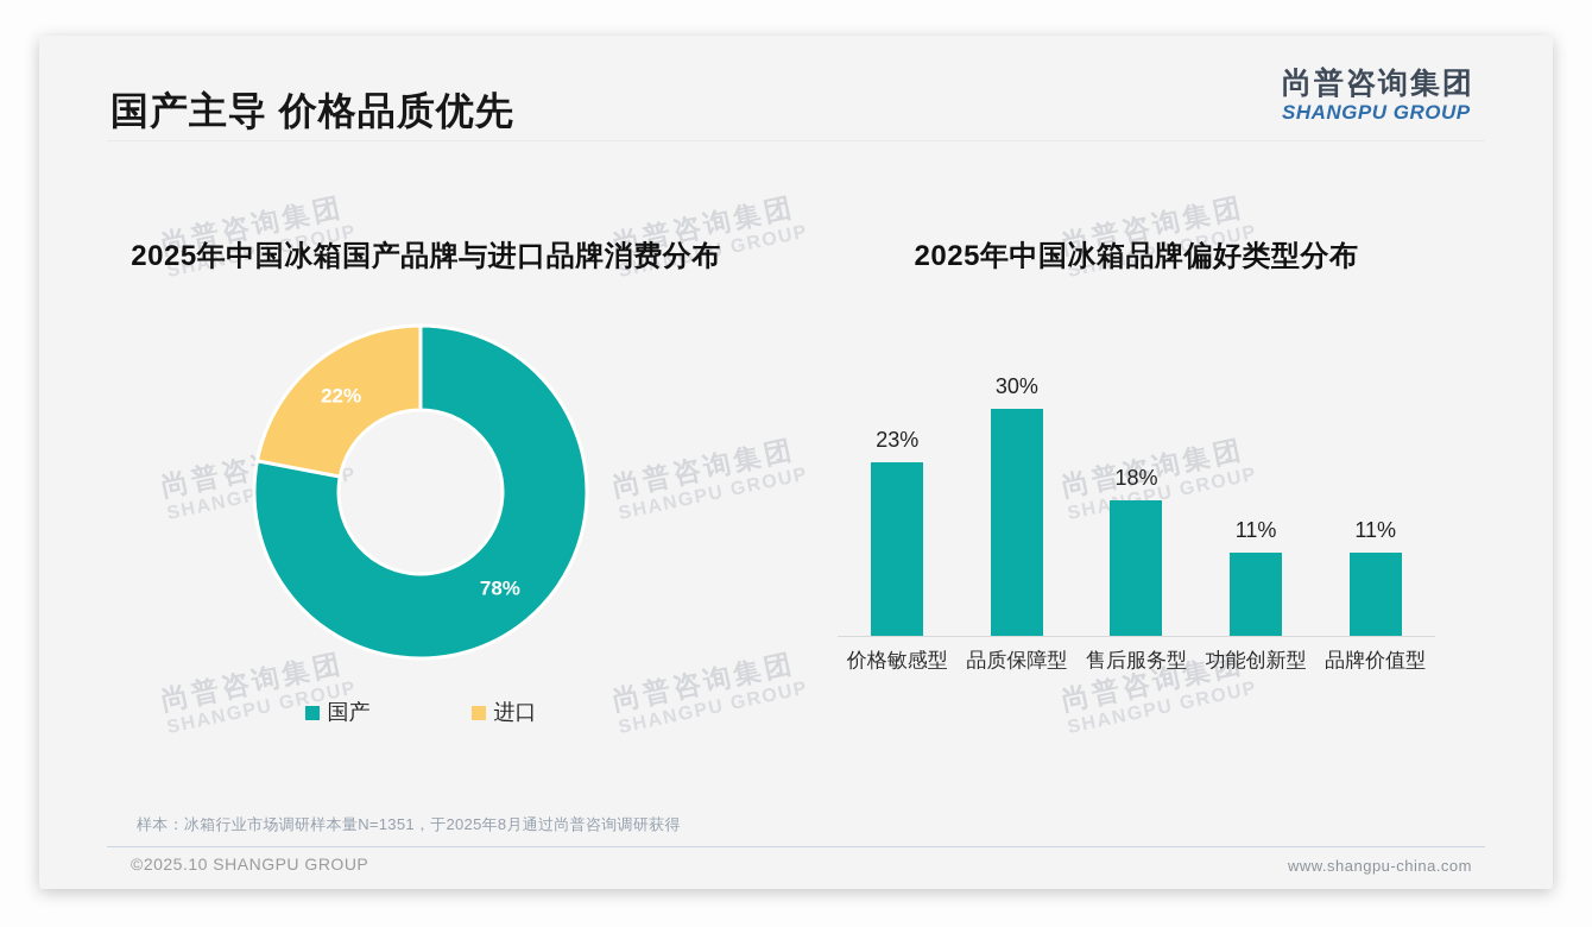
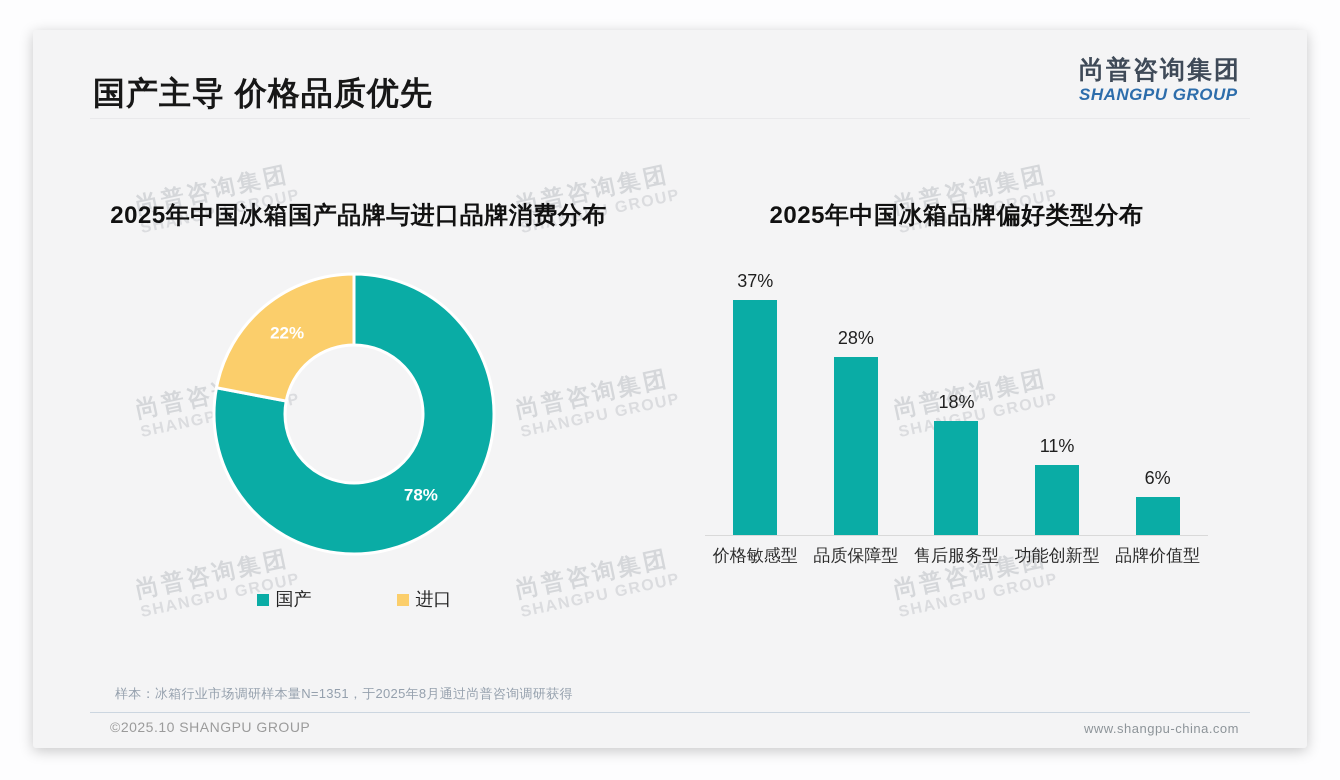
2025年中国冰箱品牌偏好类型分布/价格敏感型: 23% -> 37%
2025年中国冰箱品牌偏好类型分布/品质保障型: 30% -> 28%
2025年中国冰箱品牌偏好类型分布/品牌价值型: 11% -> 6%
